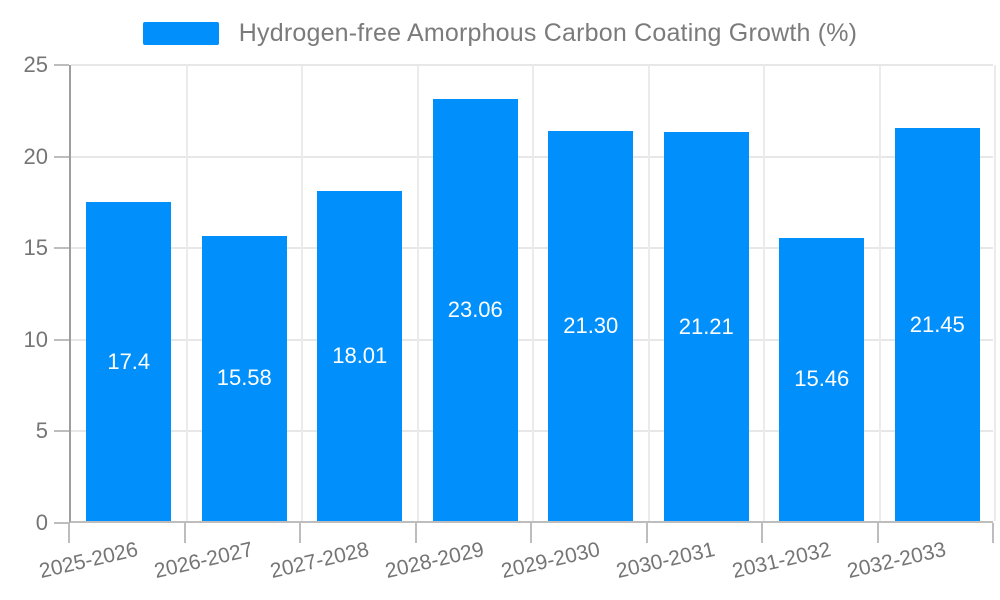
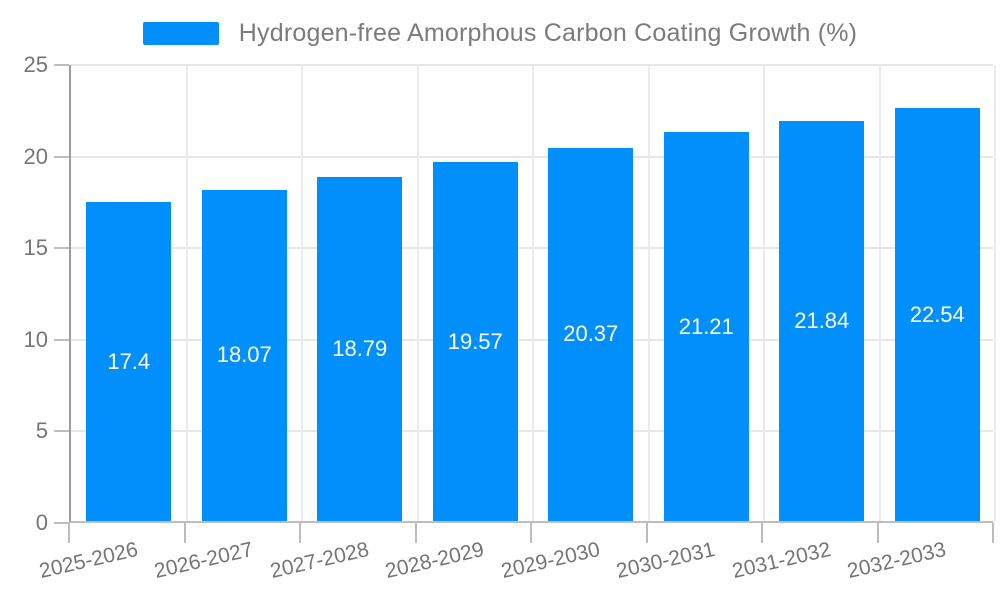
2026-2027: 15.58 -> 18.07
2027-2028: 18.01 -> 18.79
2028-2029: 23.06 -> 19.57
2029-2030: 21.30 -> 20.37
2031-2032: 15.46 -> 21.84
2032-2033: 21.45 -> 22.54
